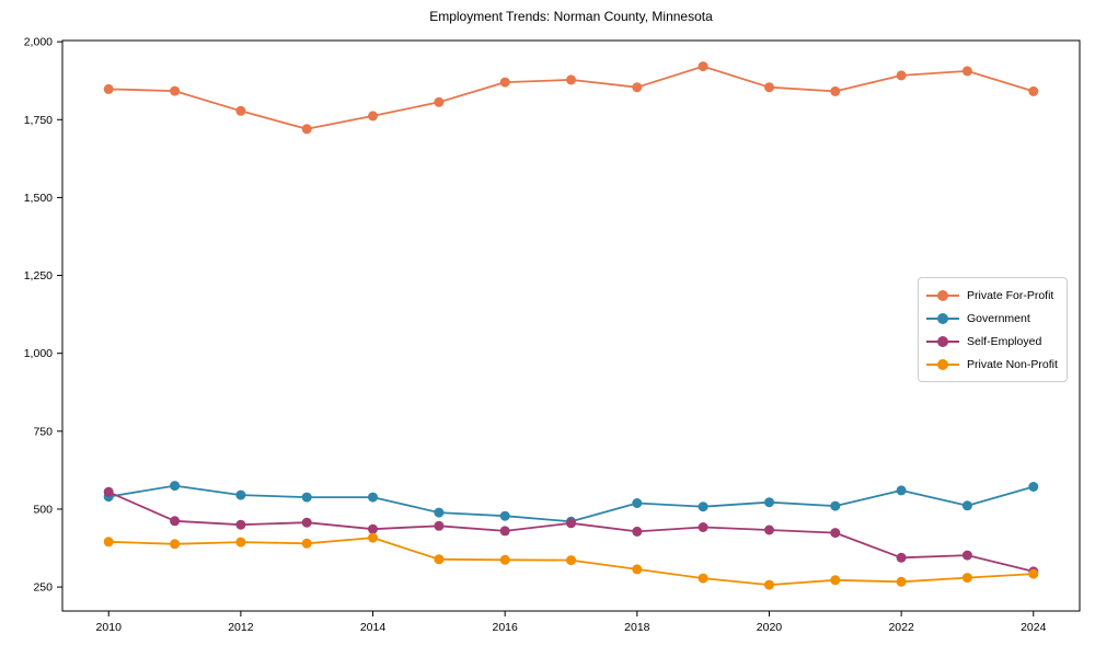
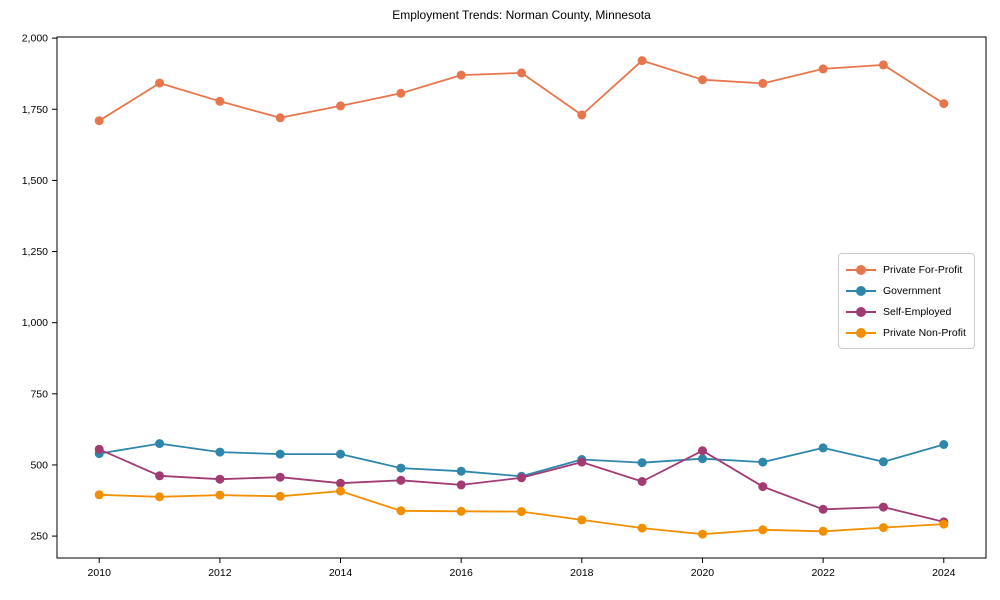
Private For-Profit/2010: 1850 -> 1710
Private For-Profit/2018: 1850 -> 1730
Self-Employed/2018: 430 -> 510
Self-Employed/2020: 430 -> 550
Private For-Profit/2024: 1840 -> 1770
